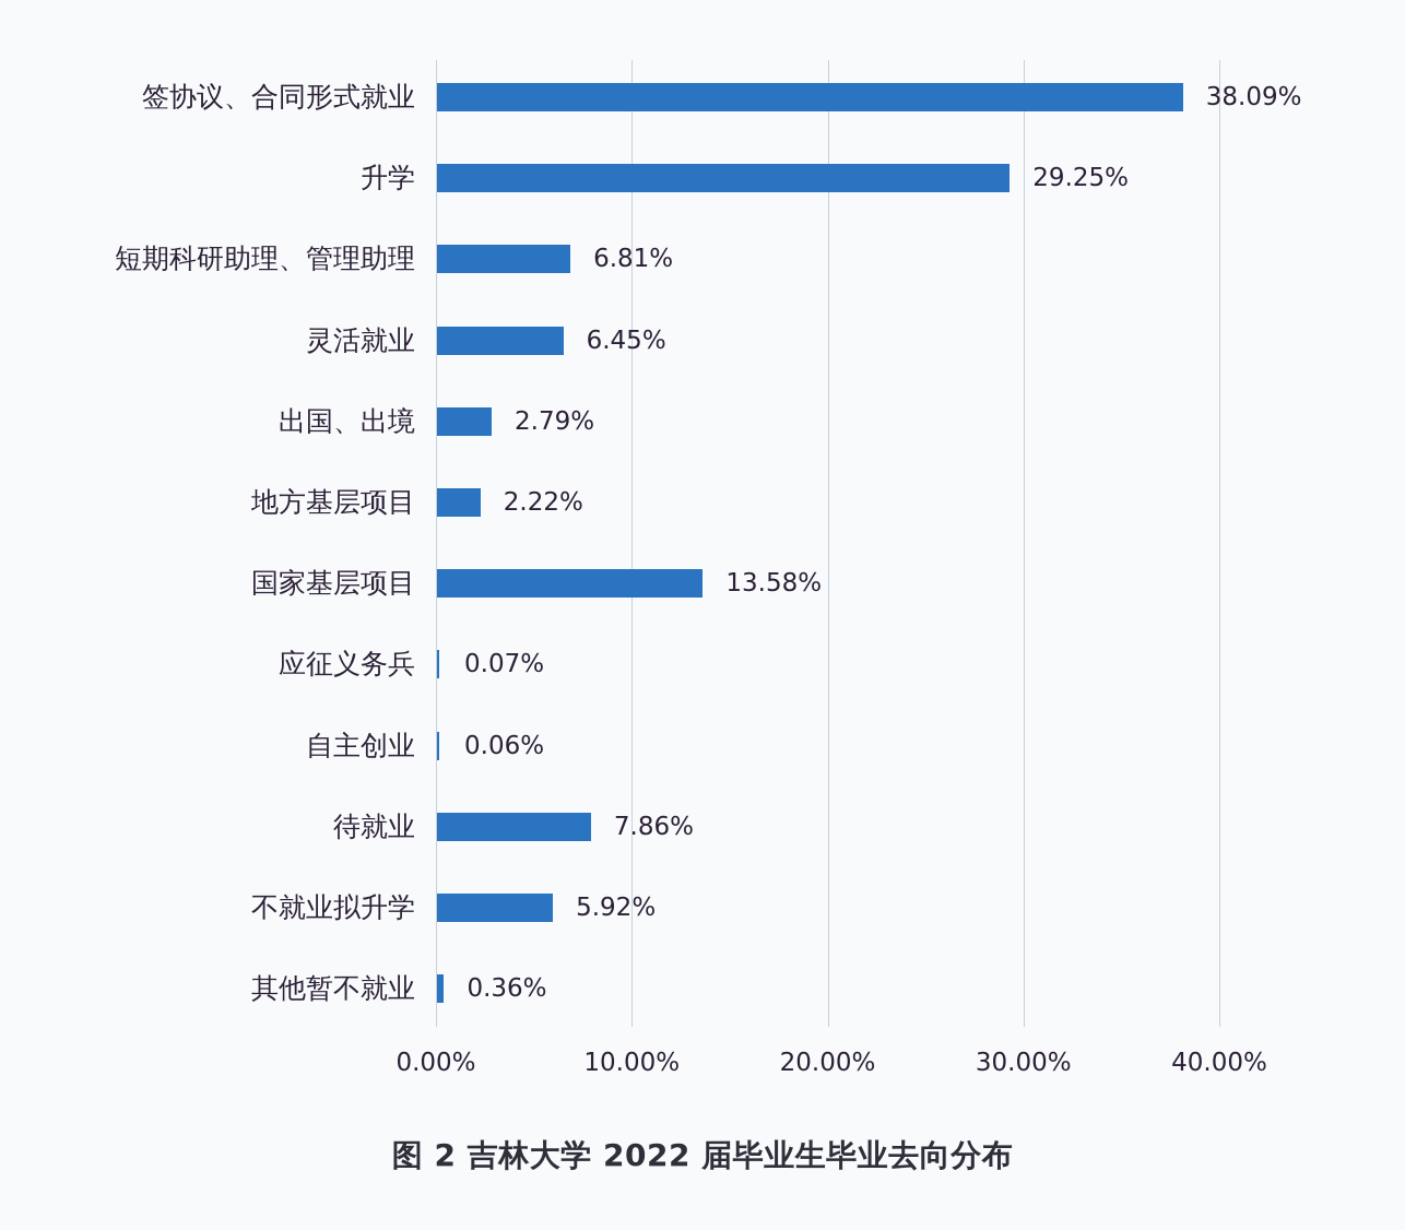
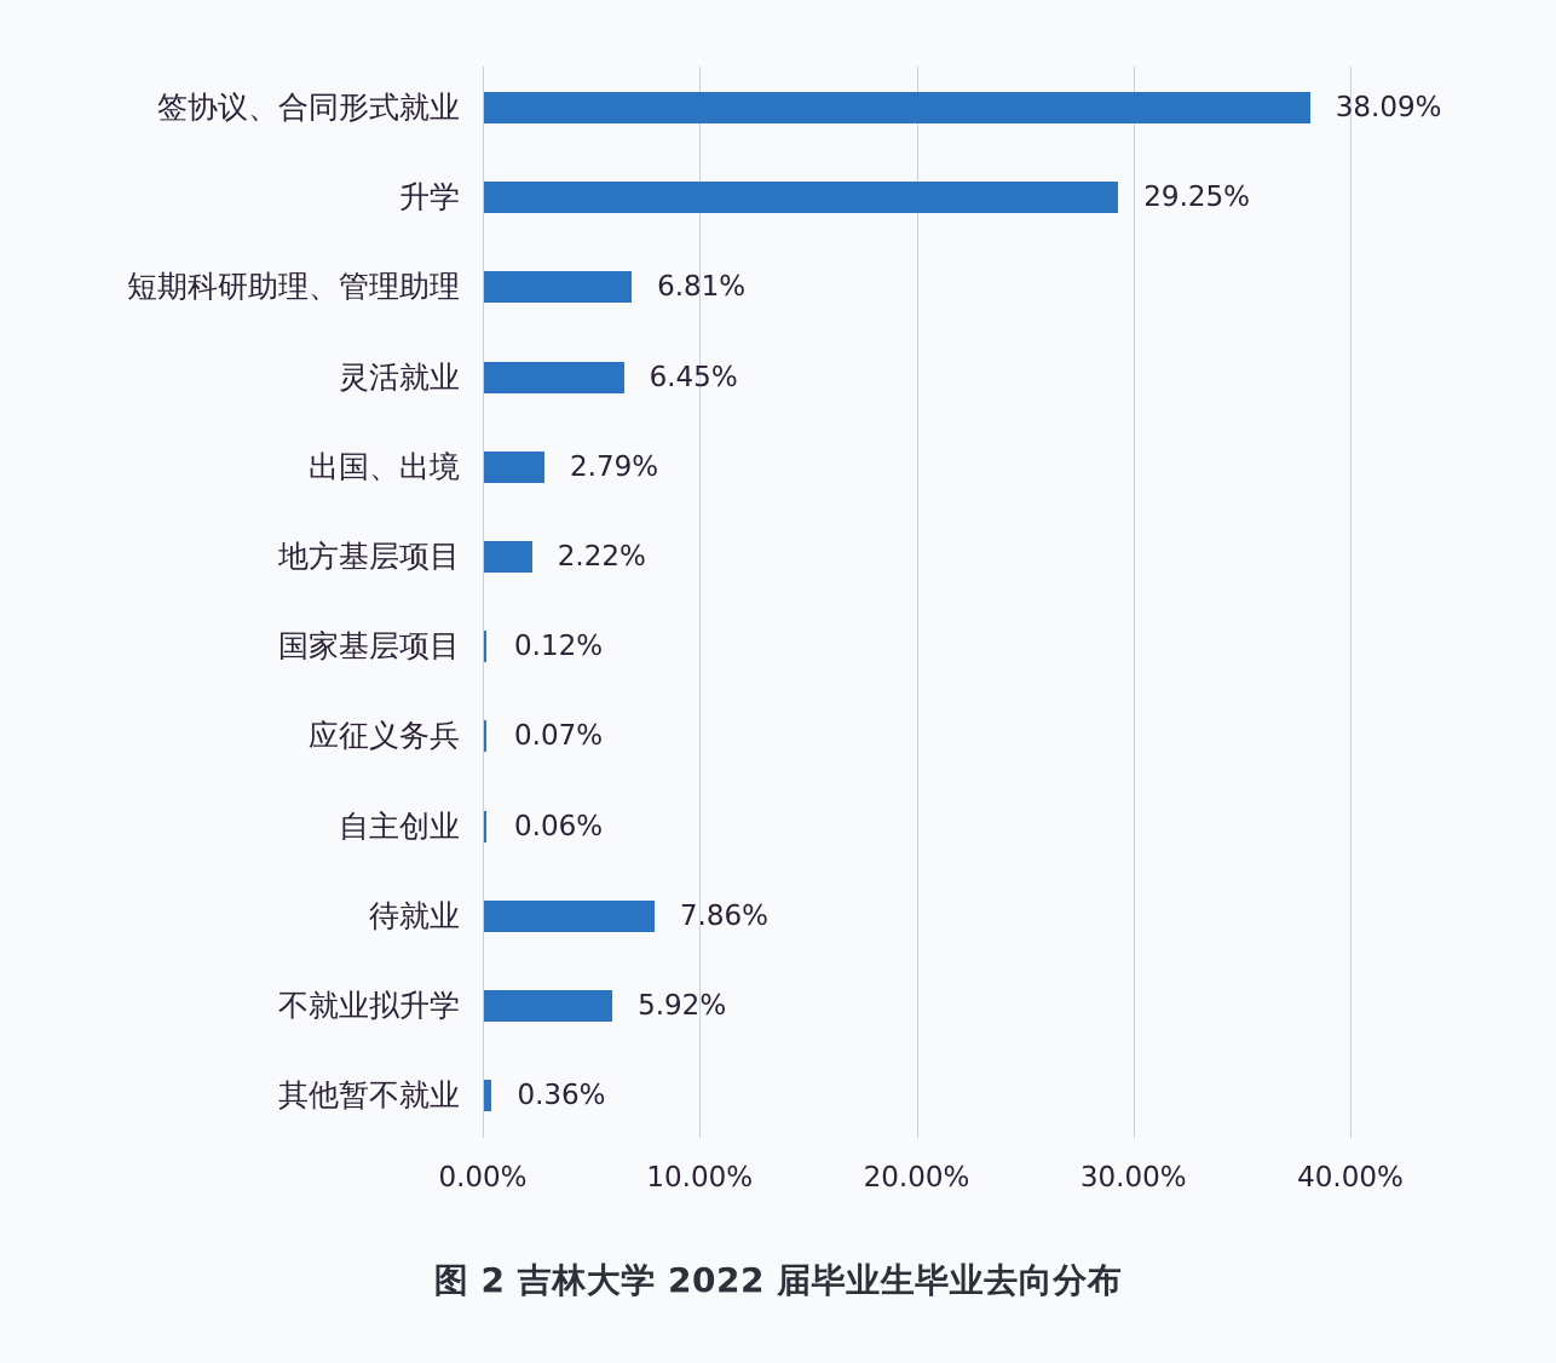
国家基层项目: 13.58% -> 0.12%
